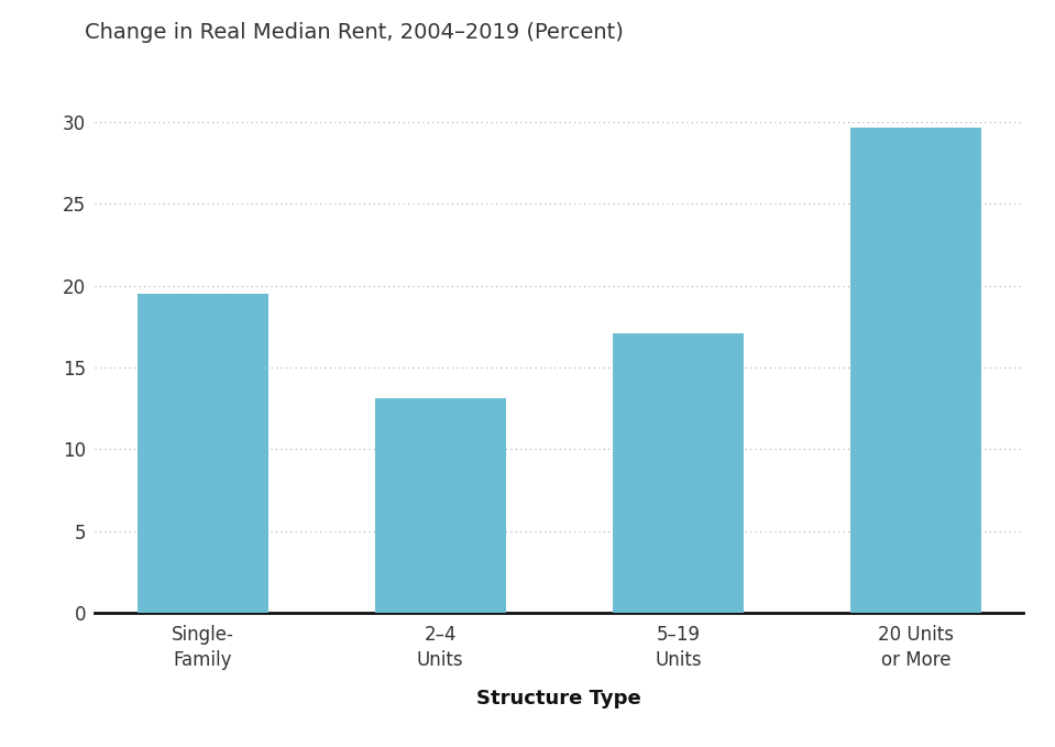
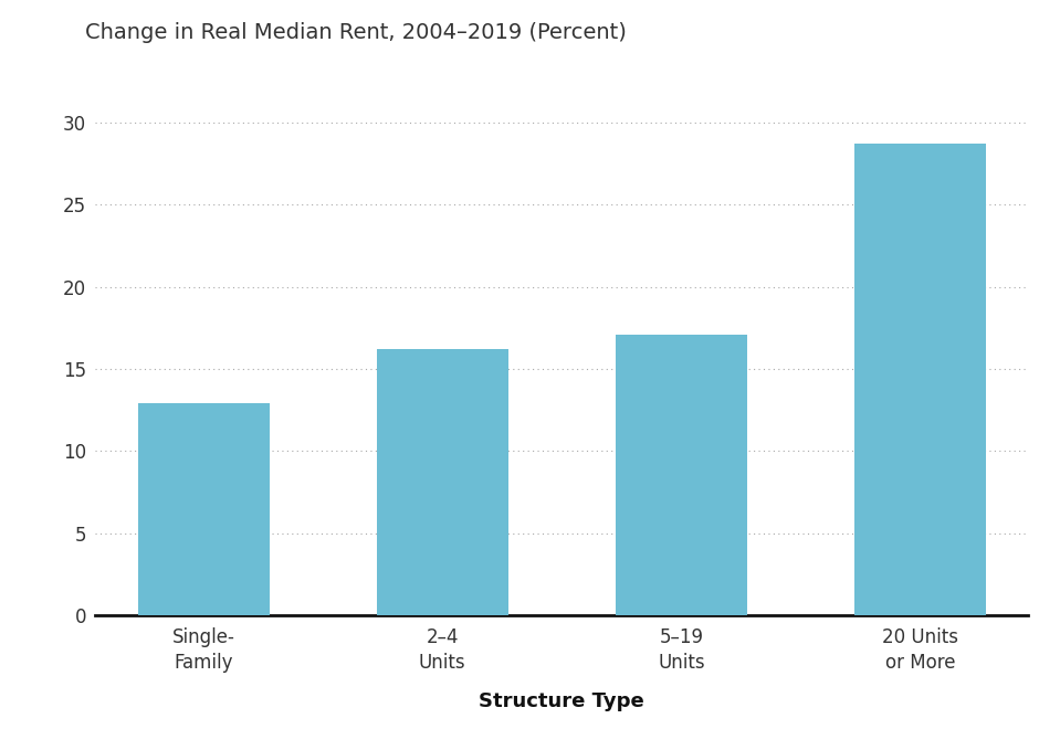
Single- Family: 19.5 -> 12.9
2–4 Units: 13.1 -> 16.2
20 Units or More: 29.7 -> 28.7
